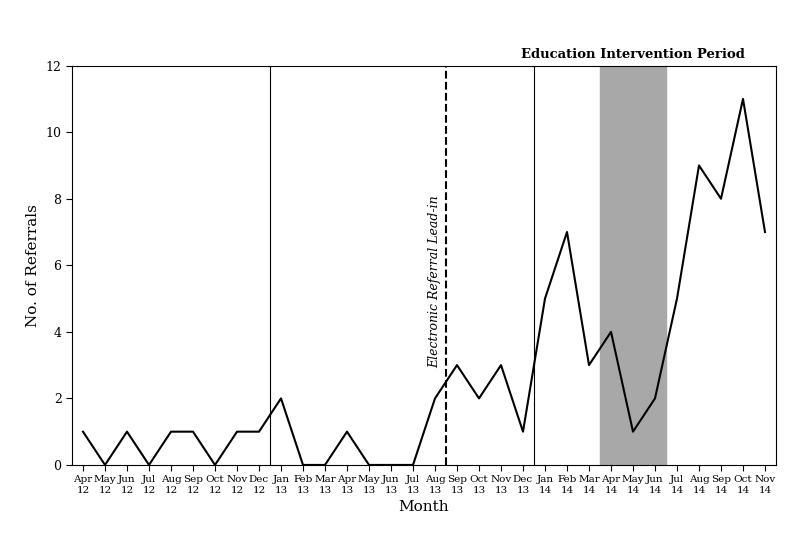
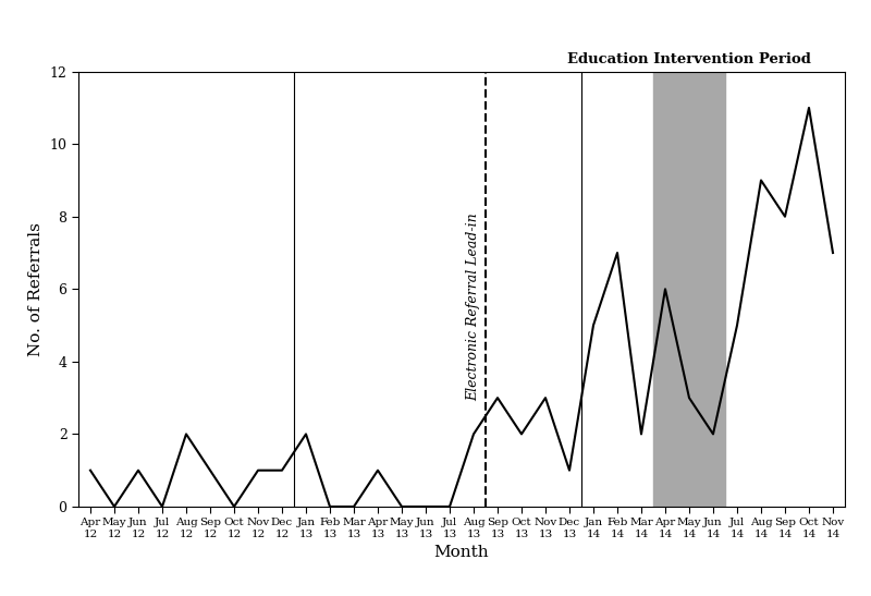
Aug 12: 1 -> 2
Mar 14: 3 -> 2
Apr 14: 4 -> 6
May 14: 1 -> 3
